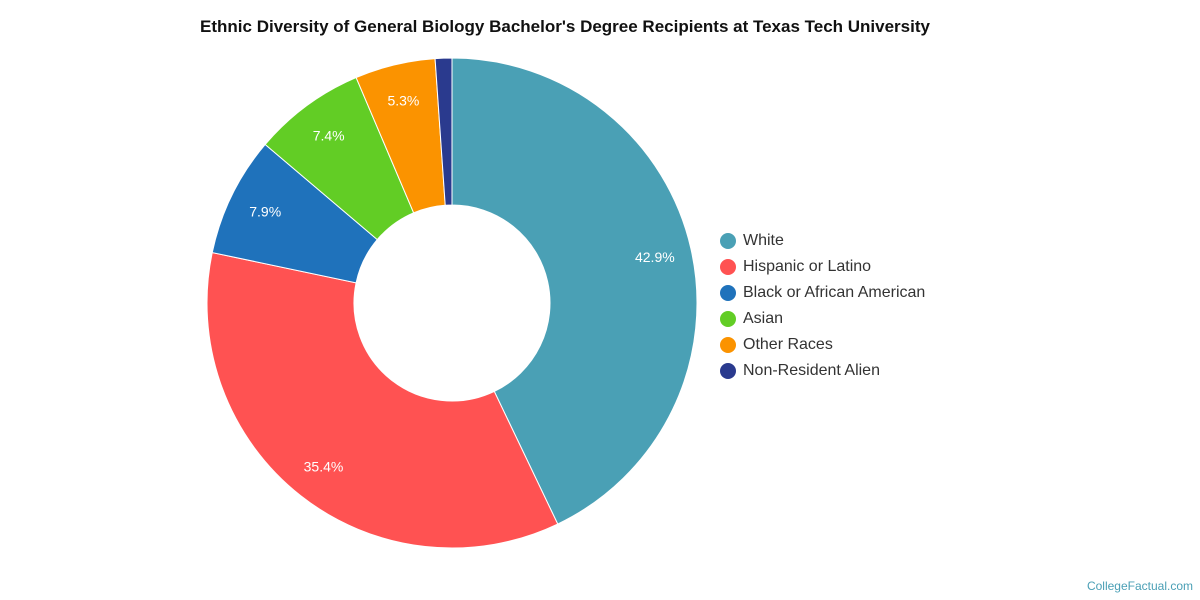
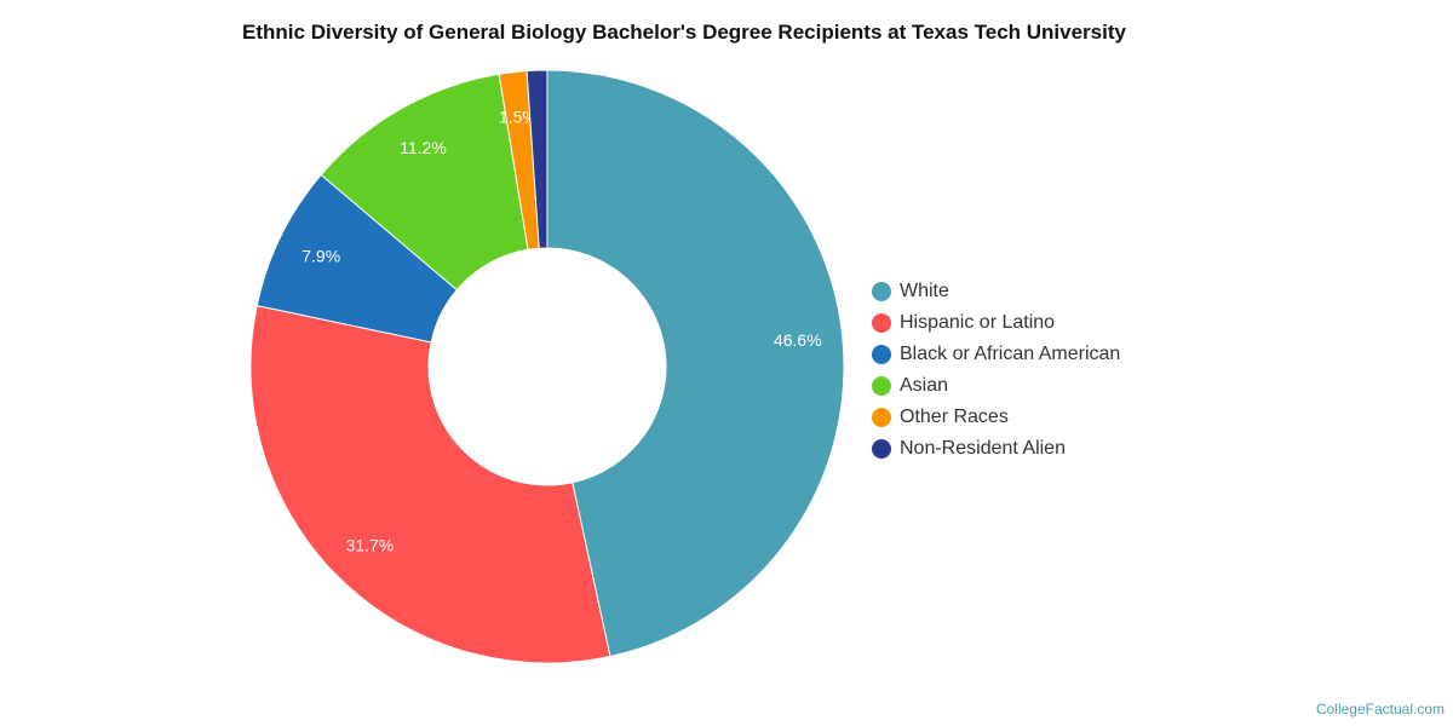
White: 42.9% -> 46.6%
Hispanic or Latino: 35.4% -> 31.7%
Asian: 7.4% -> 11.2%
Other Races: 5.3% -> 1.5%
